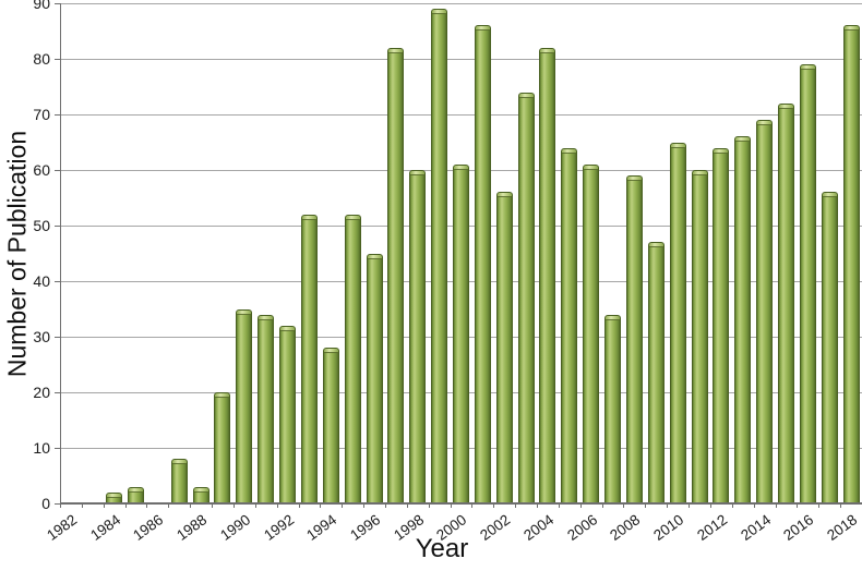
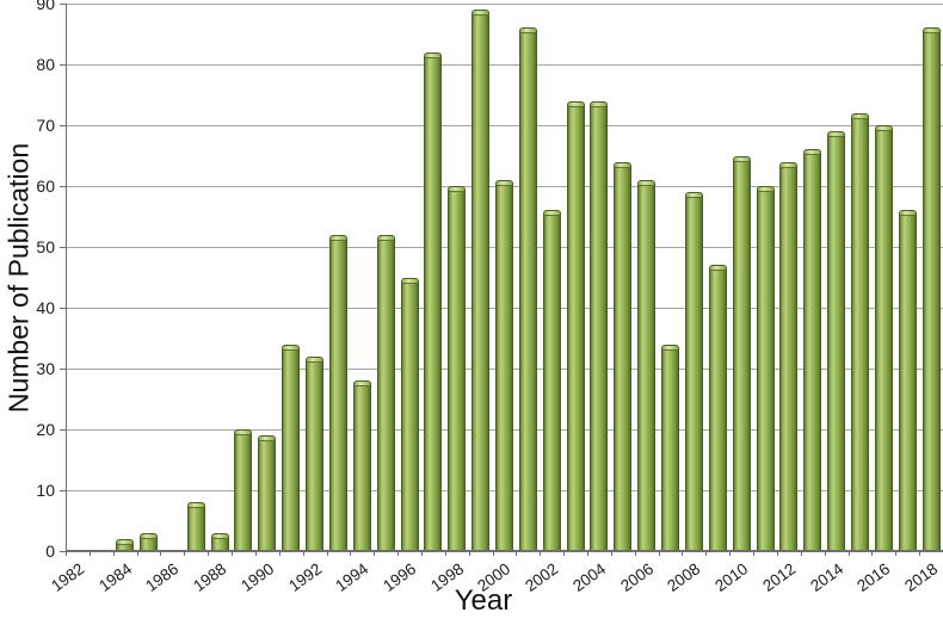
1990: 35 -> 19
2004: 82 -> 74
2016: 79 -> 70
